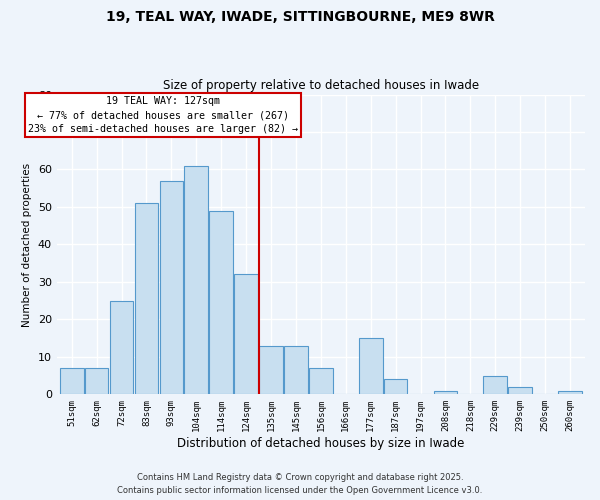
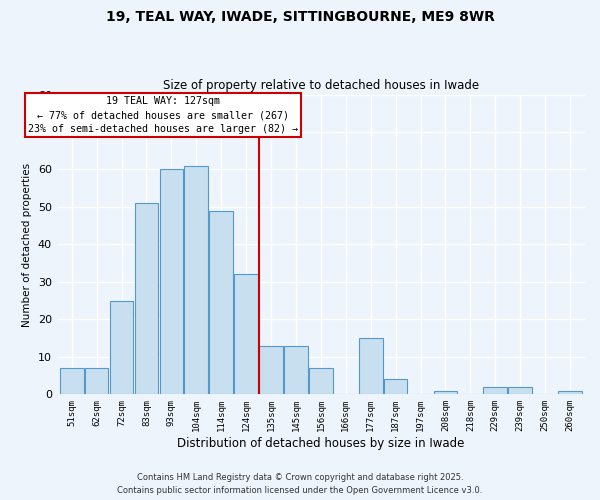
93sqm: 57 -> 60
229sqm: 5 -> 2
